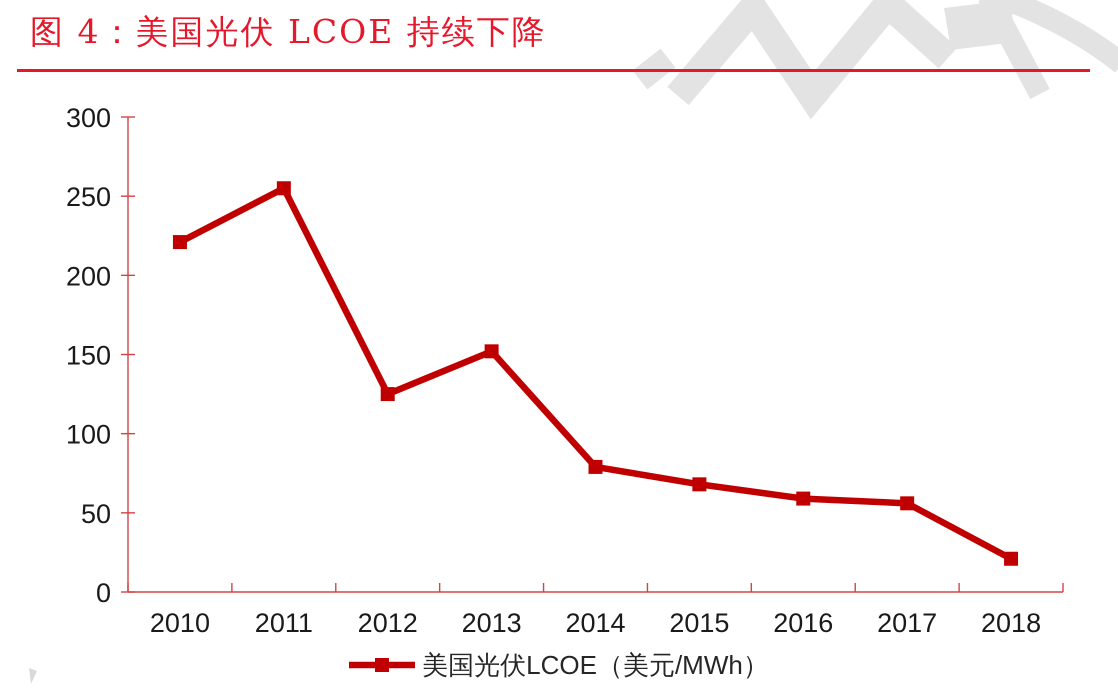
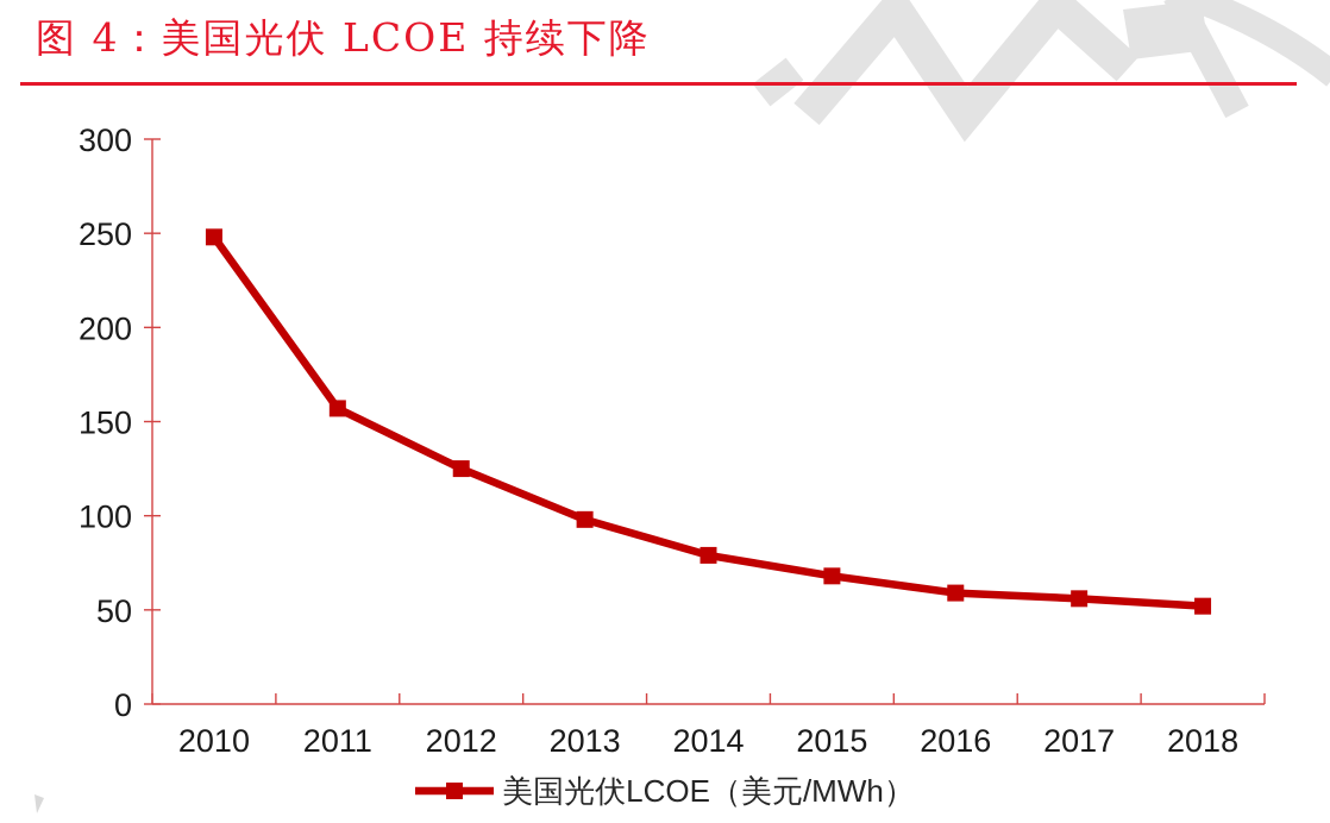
2010: 221 -> 248
2011: 255 -> 157
2013: 152 -> 98
2018: 21 -> 52
